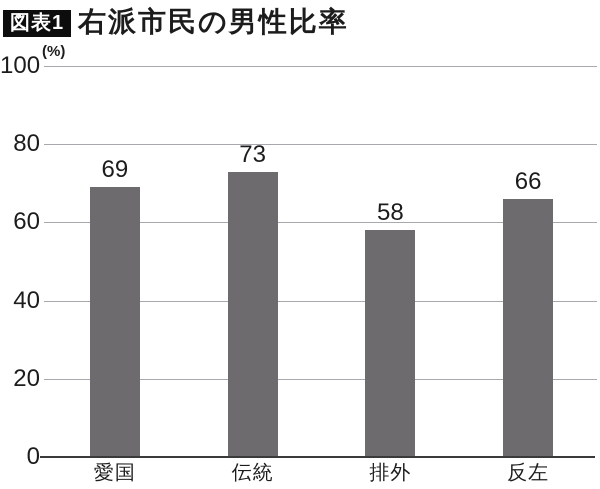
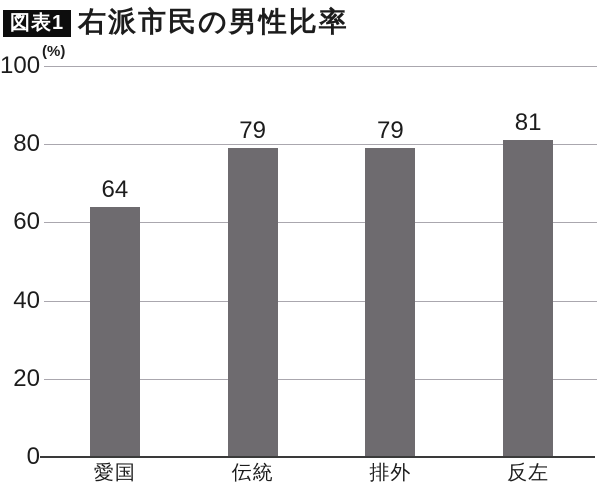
愛国: 69 -> 64
伝統: 73 -> 79
排外: 58 -> 79
反左: 66 -> 81
